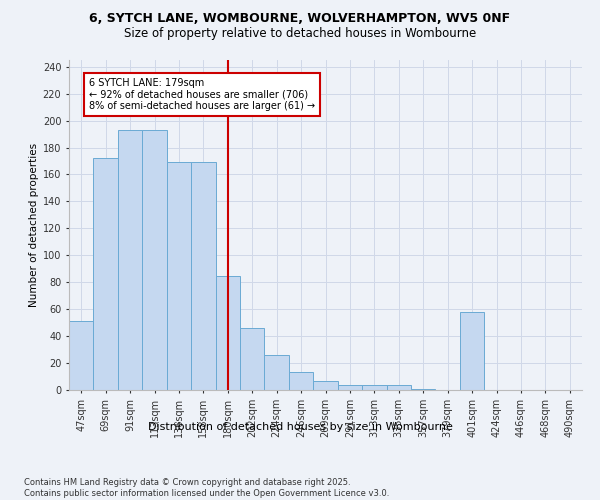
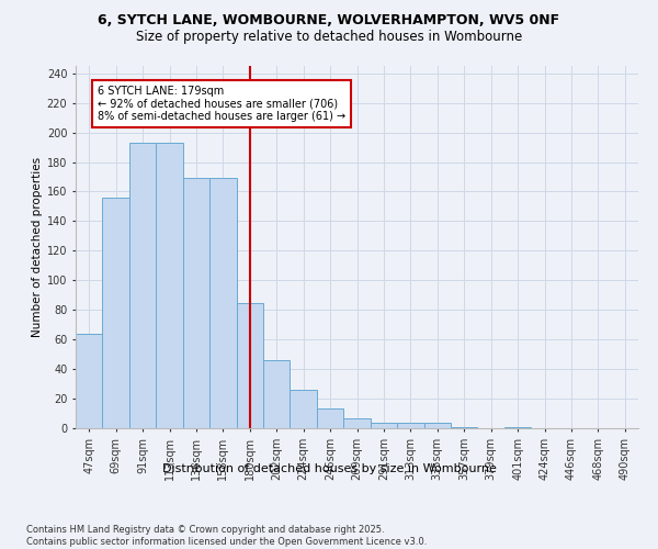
47sqm: 51 -> 64
69sqm: 172 -> 156
401sqm: 58 -> 1
